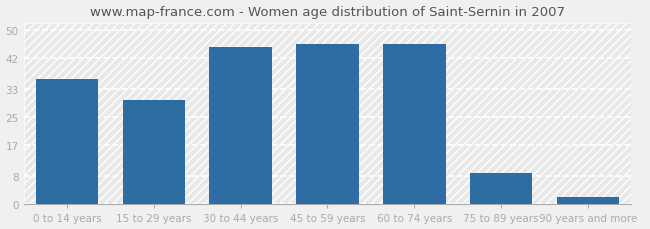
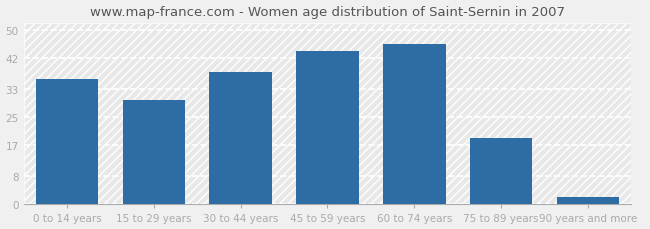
30 to 44 years: 45 -> 38
45 to 59 years: 46 -> 44
75 to 89 years: 9 -> 19
